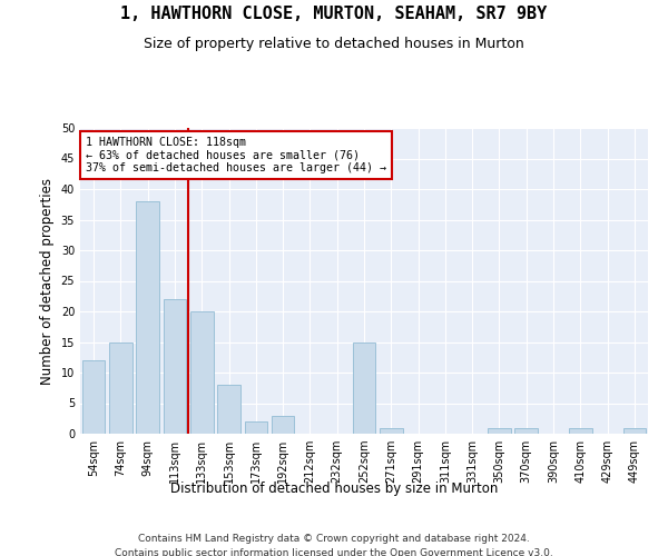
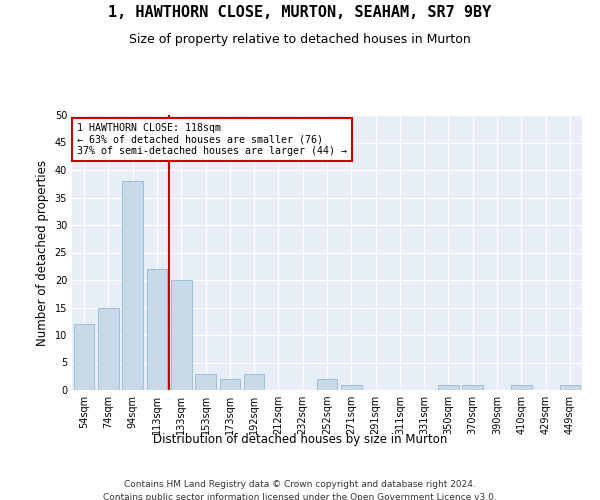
153sqm: 8 -> 3
252sqm: 15 -> 2
